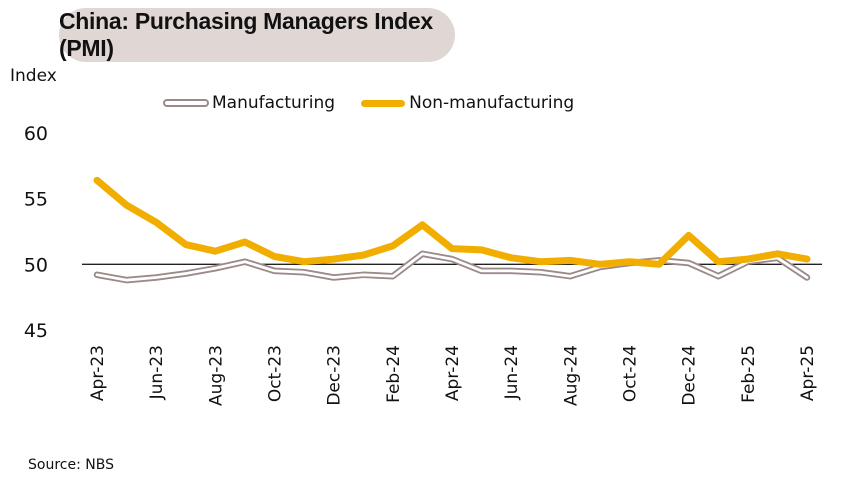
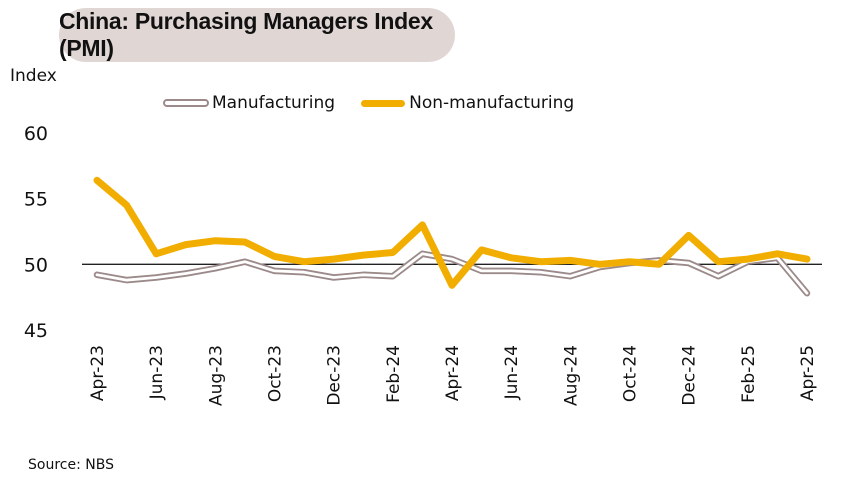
Non-manufacturing/Jun-23: 53.2 -> 50.8
Non-manufacturing/Aug-23: 51.0 -> 51.8
Non-manufacturing/Feb-24: 51.4 -> 50.9
Non-manufacturing/Apr-24: 51.2 -> 48.4
Manufacturing/Apr-25: 49.0 -> 47.8
